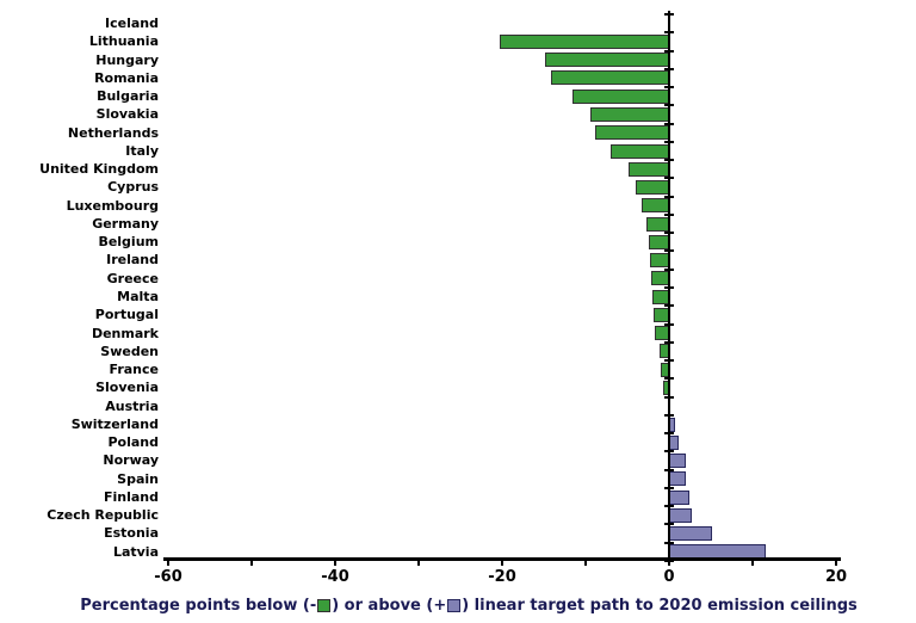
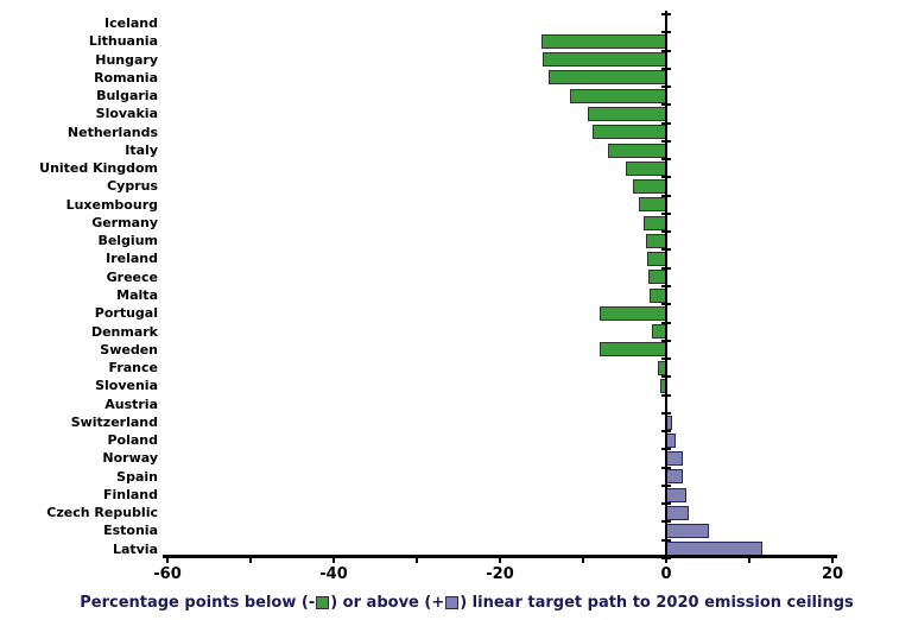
Lithuania: -20 -> -15
Portugal: -2 -> -8
Sweden: -1 -> -8
